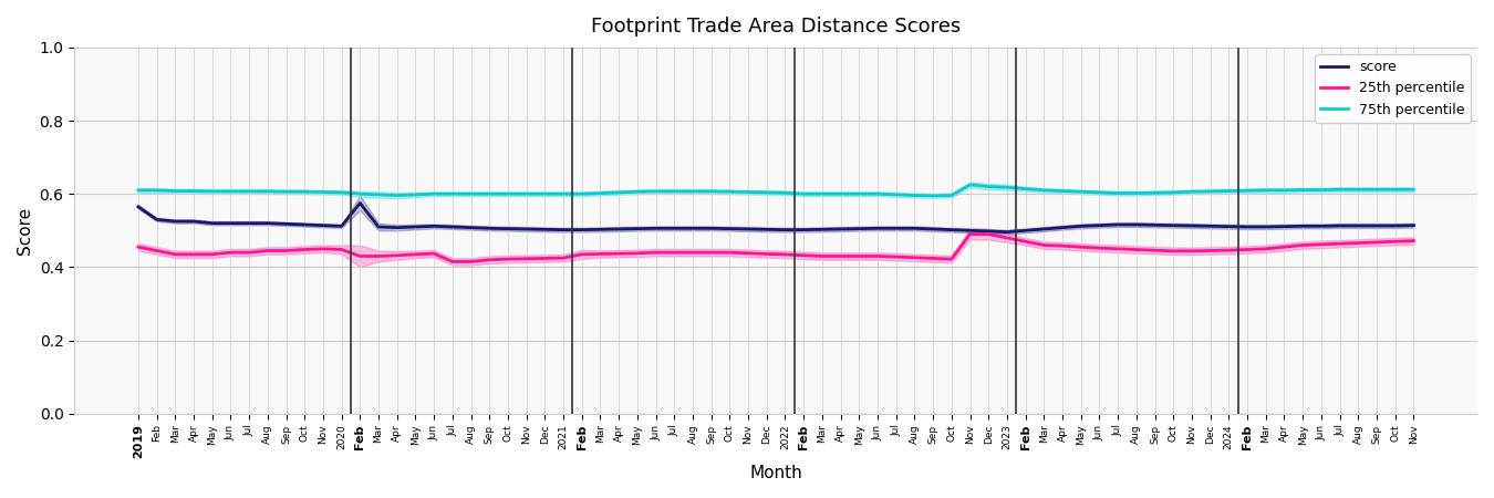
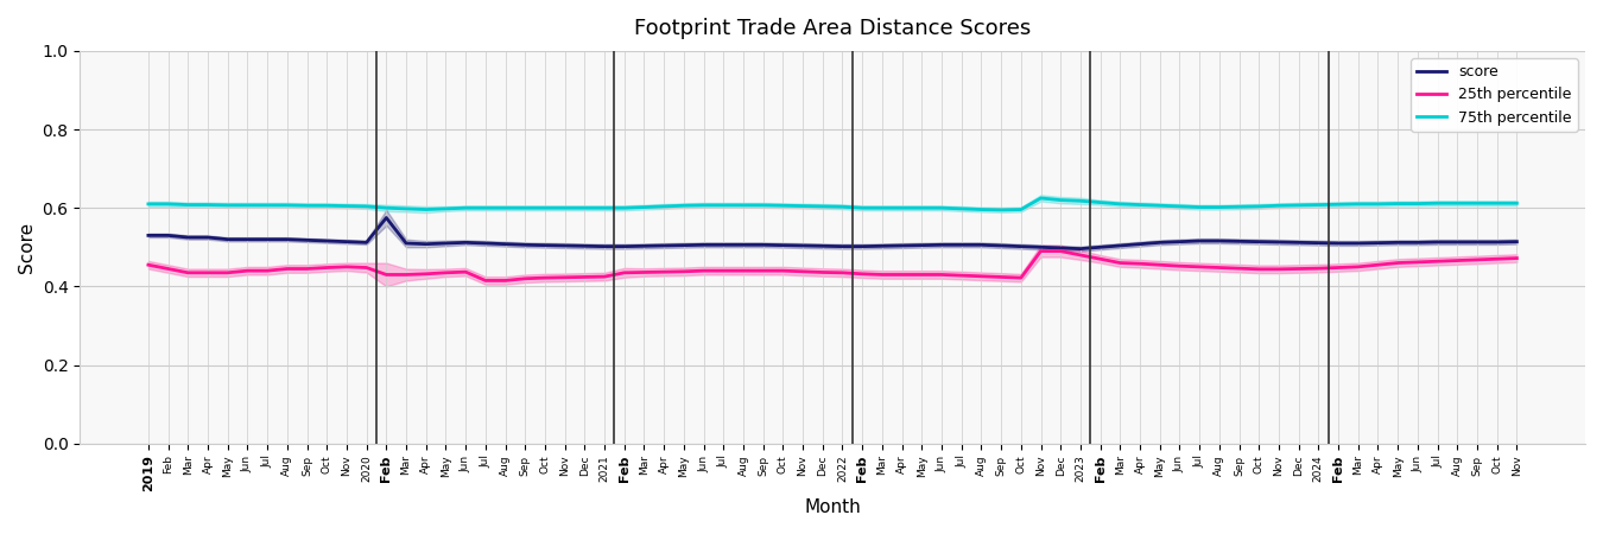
score/2019: 0.565 -> 0.530
